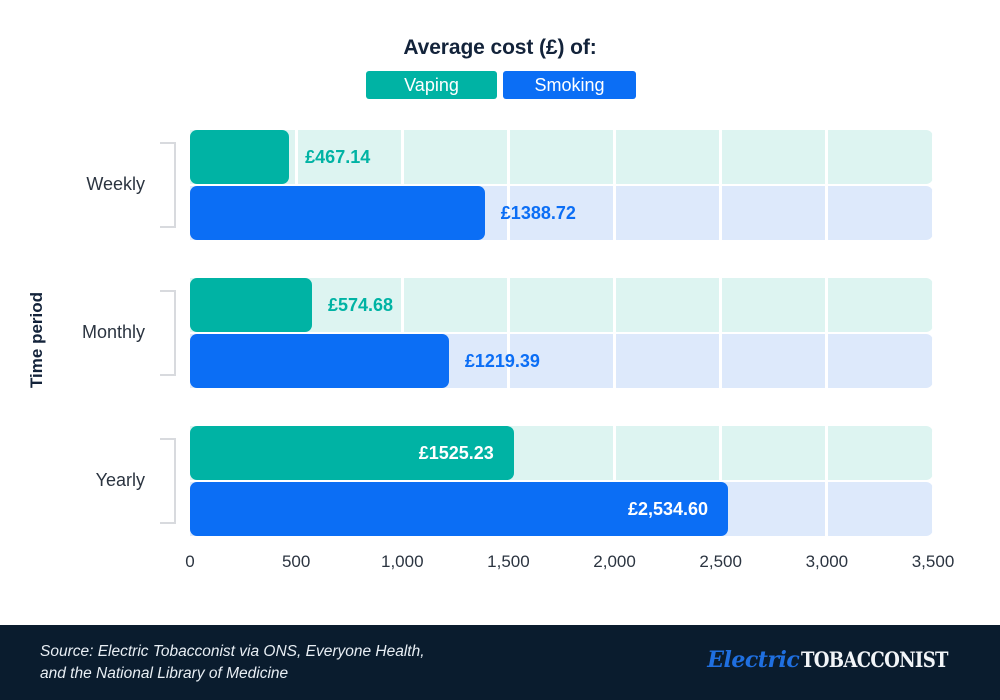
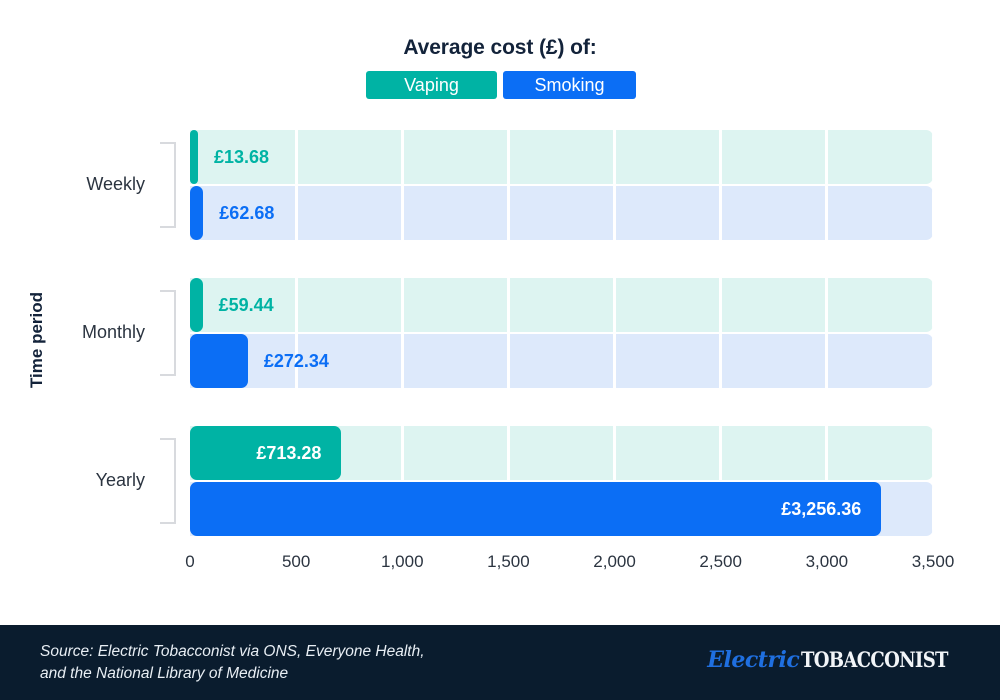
Vaping/Weekly: £467.14 -> £13.68
Smoking/Weekly: £1388.72 -> £62.68
Vaping/Monthly: £574.68 -> £59.44
Smoking/Monthly: £1219.39 -> £272.34
Vaping/Yearly: £1525.23 -> £713.28
Smoking/Yearly: £2,534.60 -> £3,256.36
